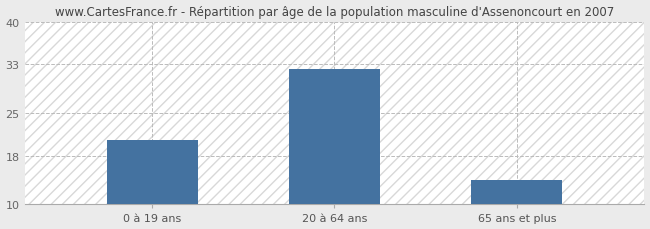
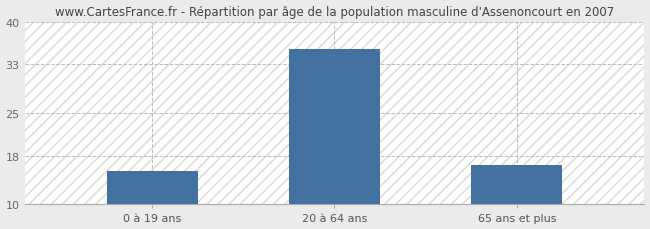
0 à 19 ans: 20.6 -> 15.5
20 à 64 ans: 32.2 -> 35.5
65 ans et plus: 14.0 -> 16.5
